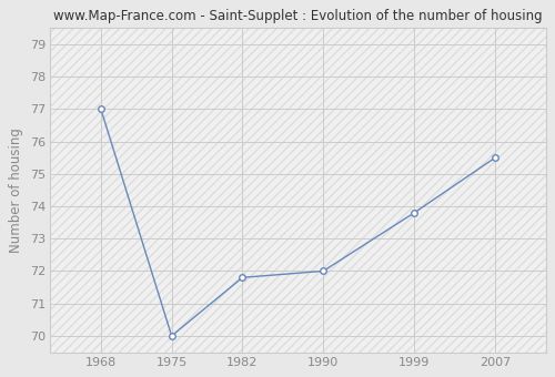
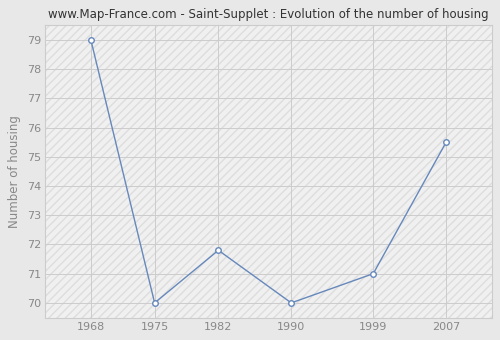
1968: 77.0 -> 79.0
1990: 72.0 -> 70.0
1999: 73.8 -> 71.0
